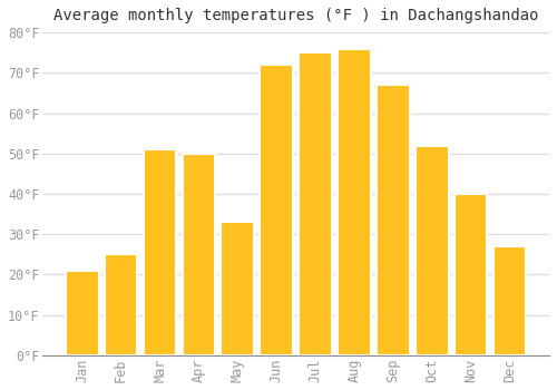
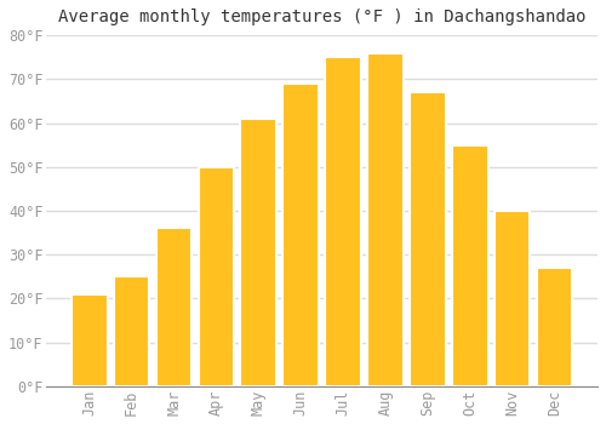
Mar: 51°F -> 36°F
May: 33°F -> 61°F
Jun: 72°F -> 69°F
Oct: 52°F -> 55°F
